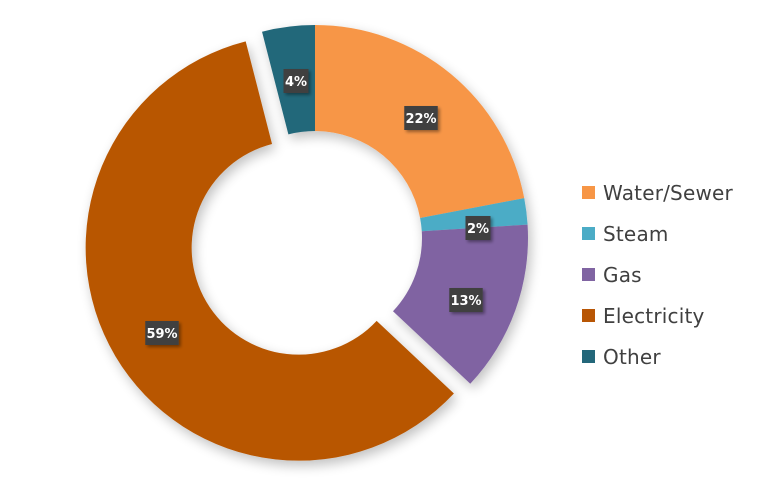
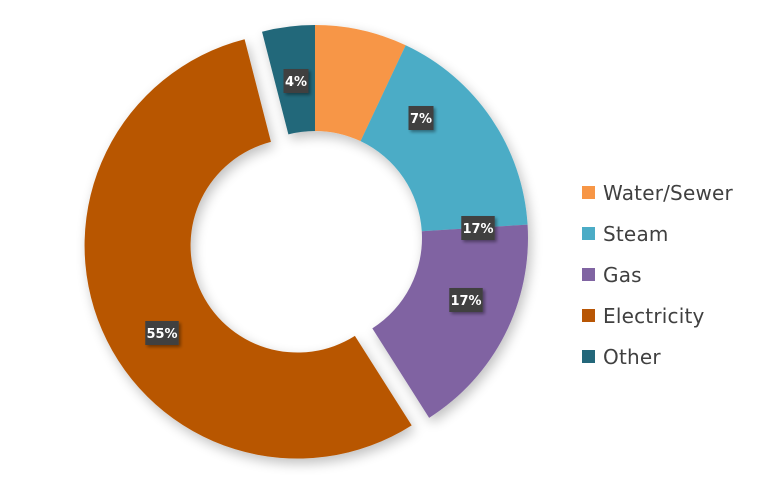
Water/Sewer: 22% -> 7%
Steam: 2% -> 17%
Gas: 13% -> 17%
Electricity: 59% -> 55%
